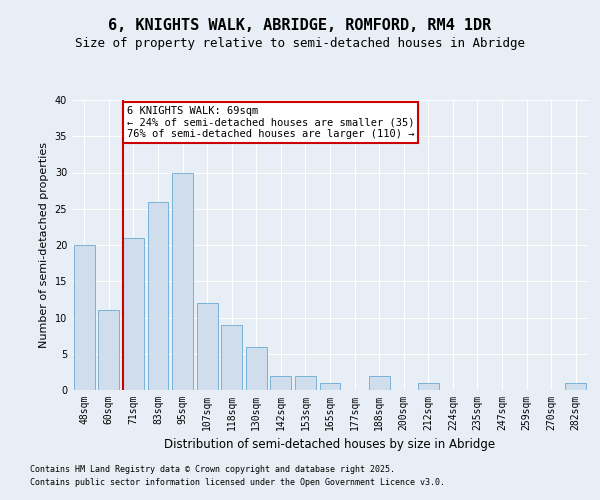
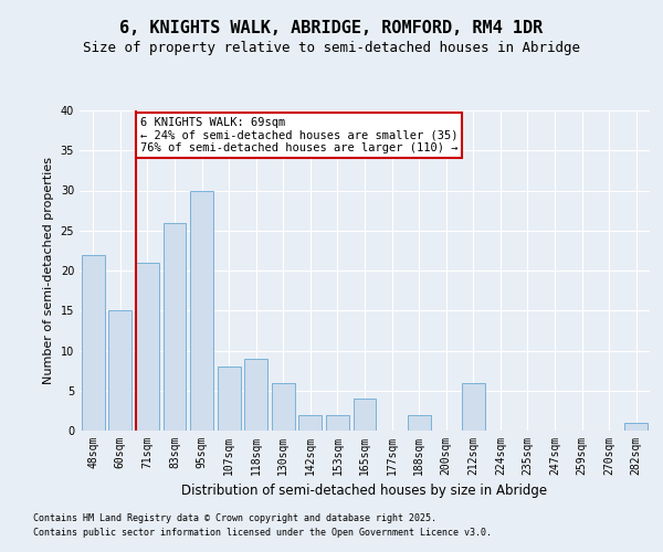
48sqm: 20 -> 22
60sqm: 11 -> 15
107sqm: 12 -> 8
165sqm: 1 -> 4
212sqm: 1 -> 6
